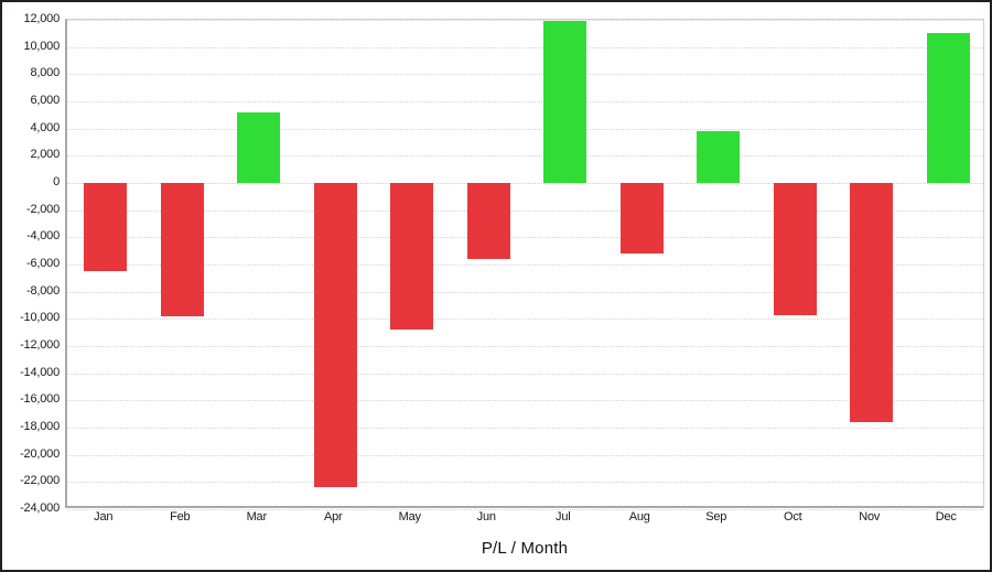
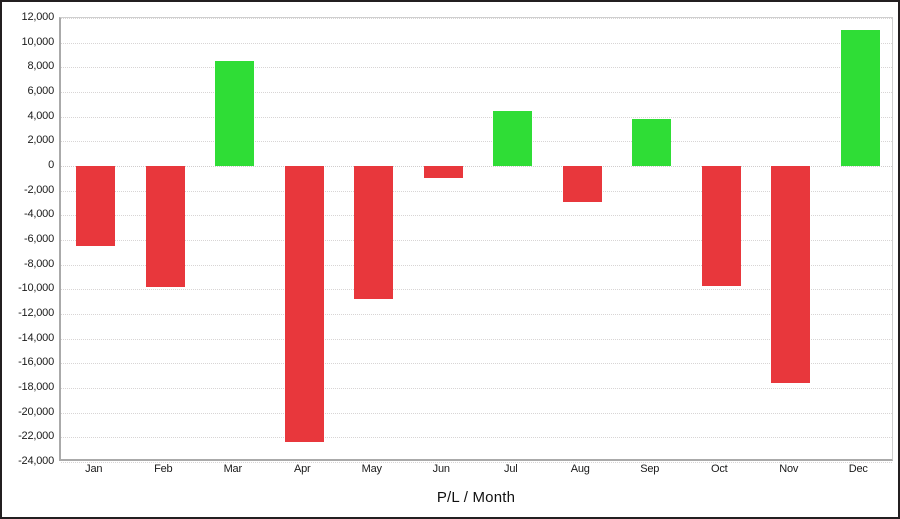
Mar: 5200 -> 8500
Jun: -5600 -> -1000
Jul: 11900 -> 4500
Aug: -5200 -> -2900
